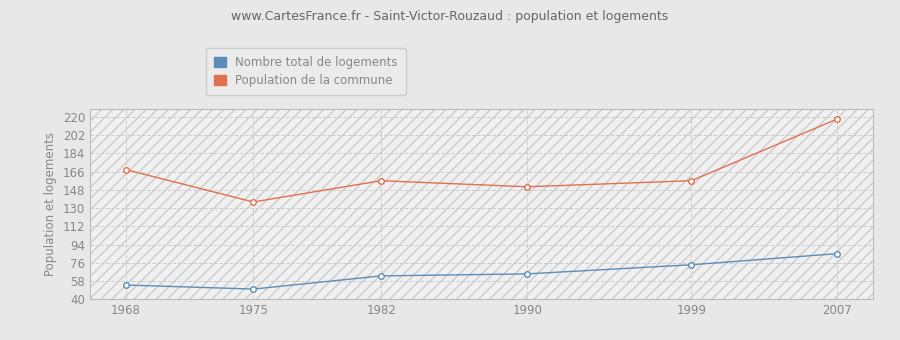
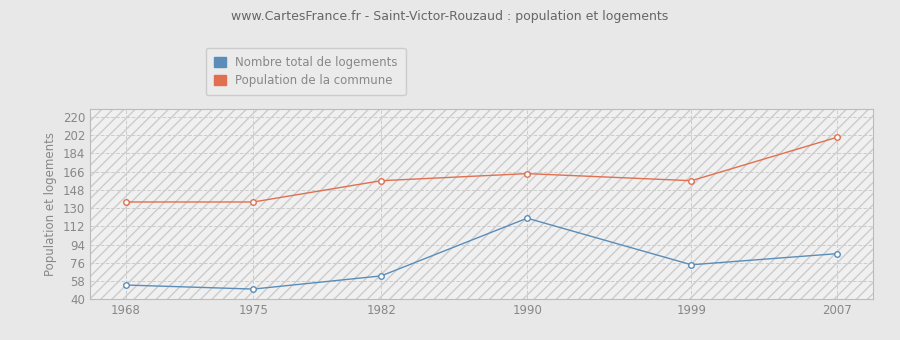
Population de la commune/1968: 168 -> 136
Nombre total de logements/1990: 65 -> 120
Population de la commune/1990: 151 -> 164
Population de la commune/2007: 218 -> 200
